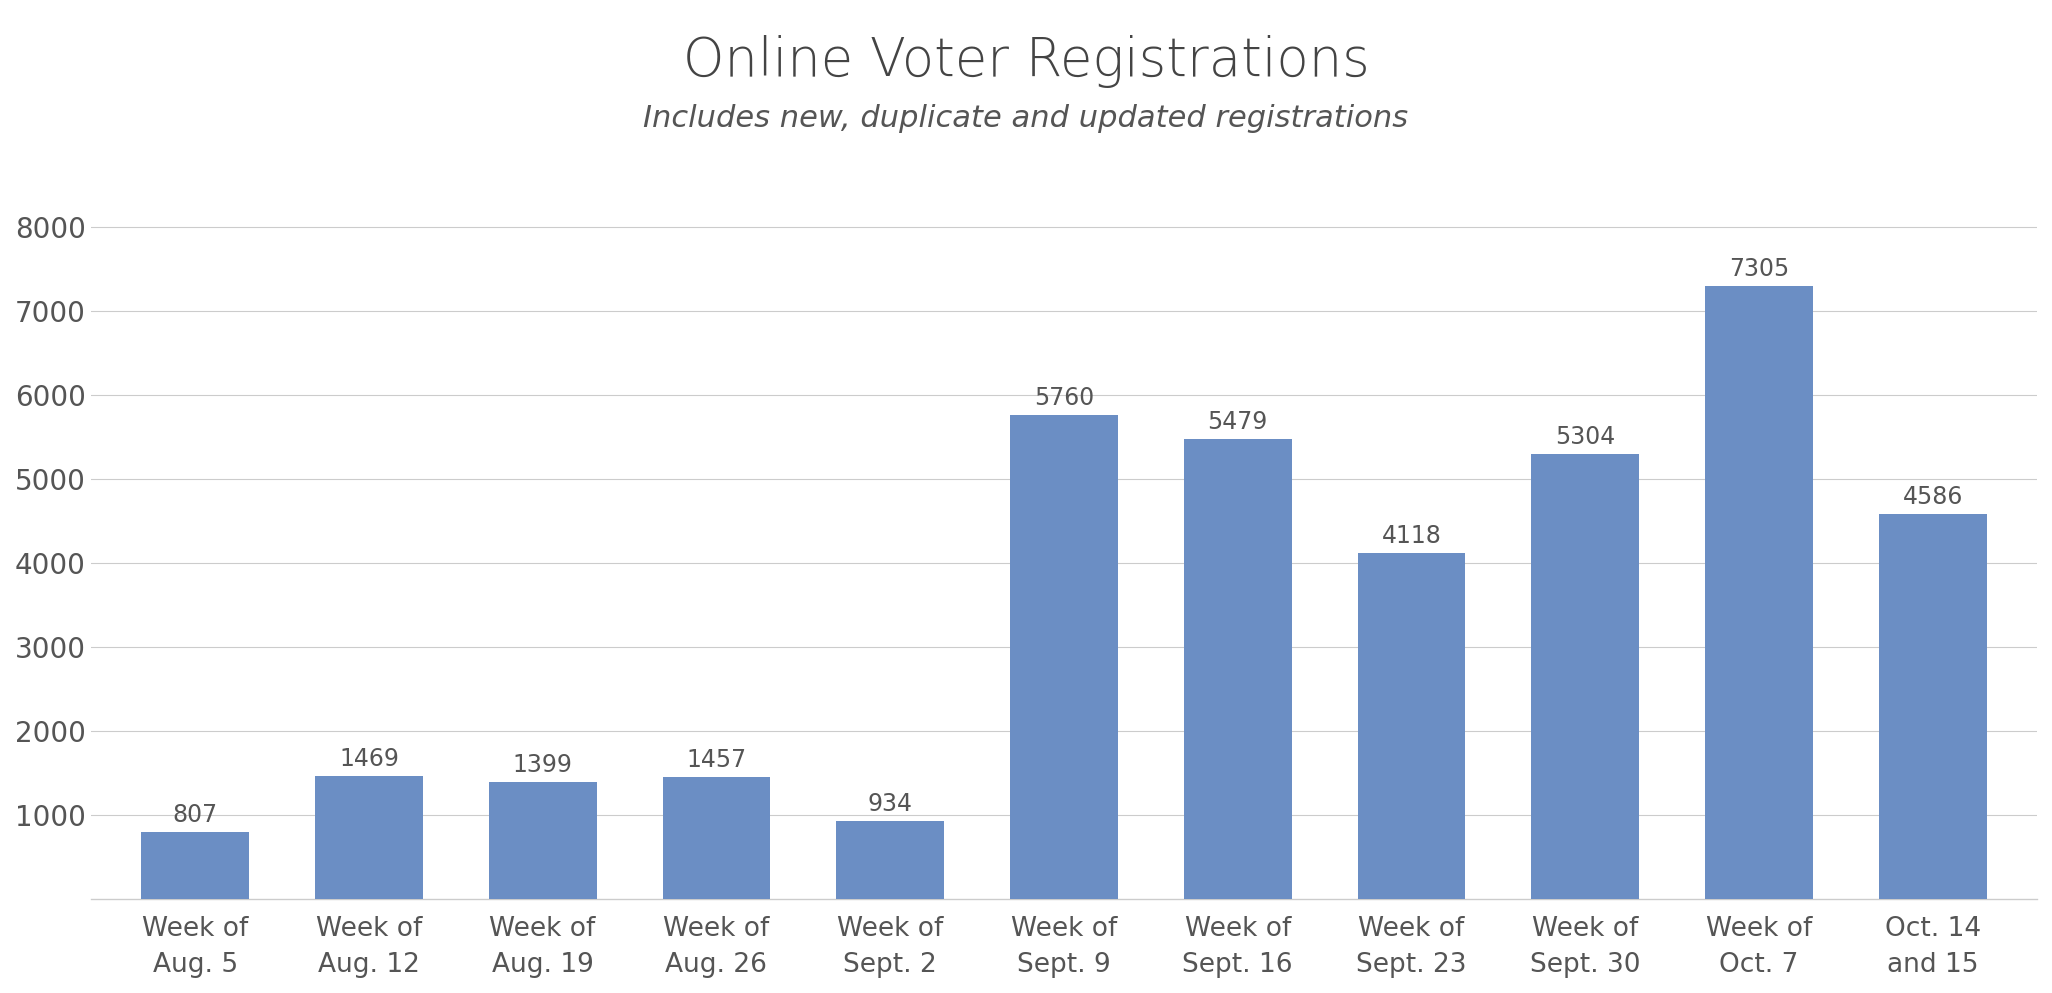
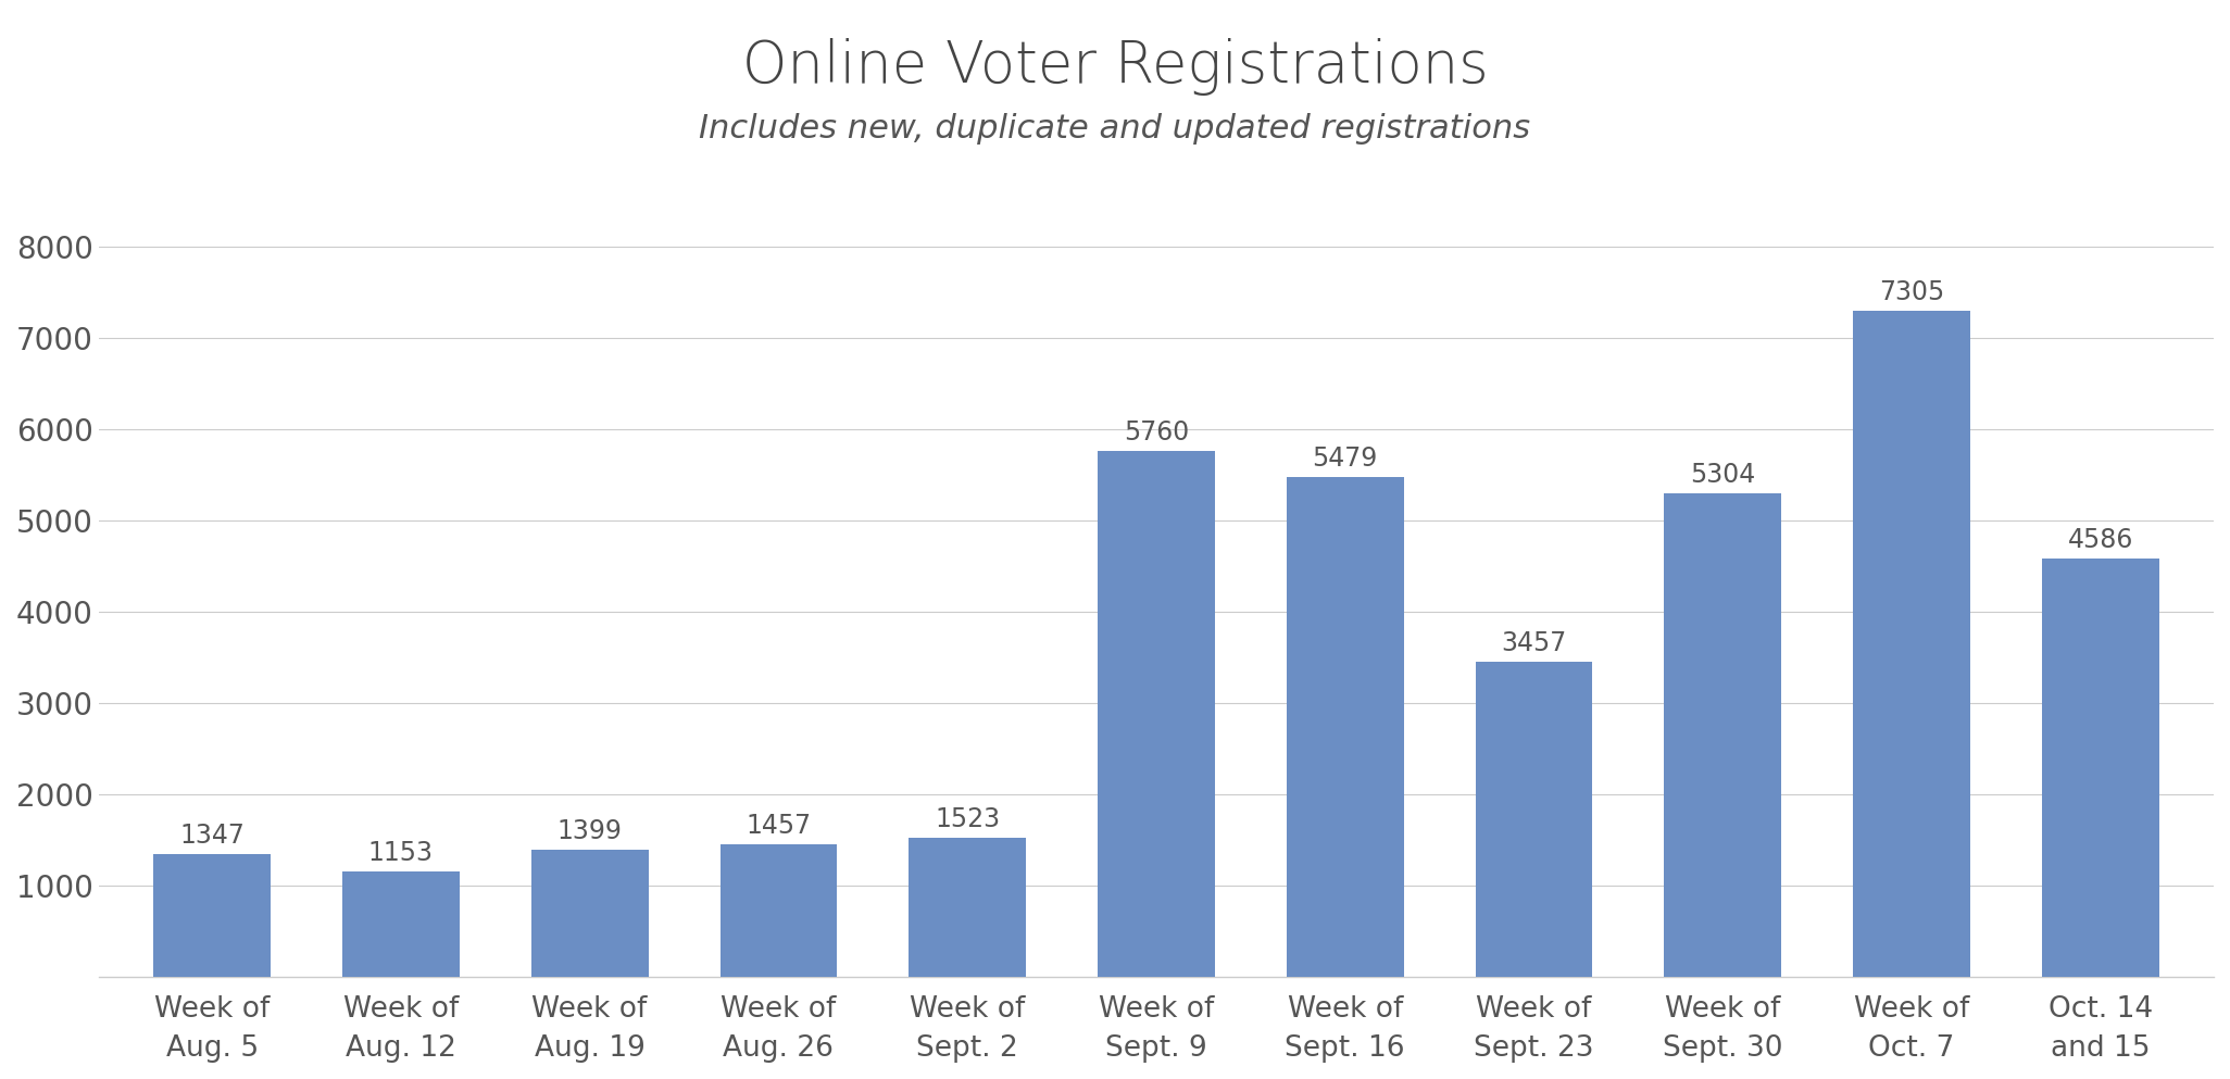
Week of Aug. 5: 807 -> 1347
Week of Aug. 12: 1469 -> 1153
Week of Sept. 2: 934 -> 1523
Week of Sept. 23: 4118 -> 3457
